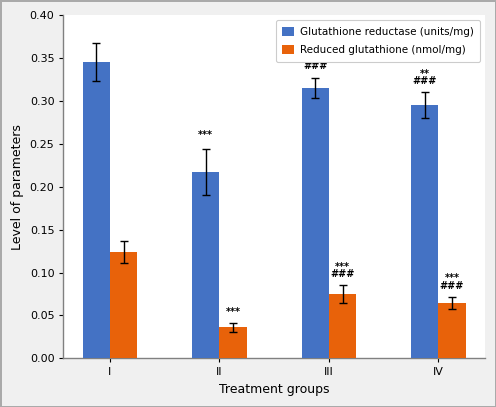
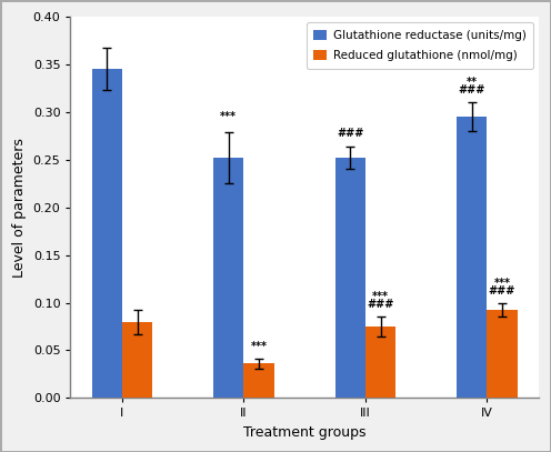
Reduced glutathione (nmol/mg)/I: 0.124 -> 0.080
Glutathione reductase (units/mg)/II: 0.217 -> 0.252
Glutathione reductase (units/mg)/III: 0.315 -> 0.252
Reduced glutathione (nmol/mg)/IV: 0.065 -> 0.092
